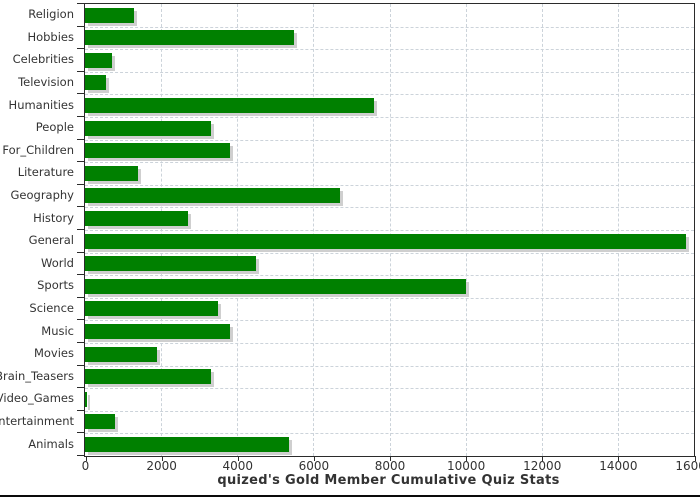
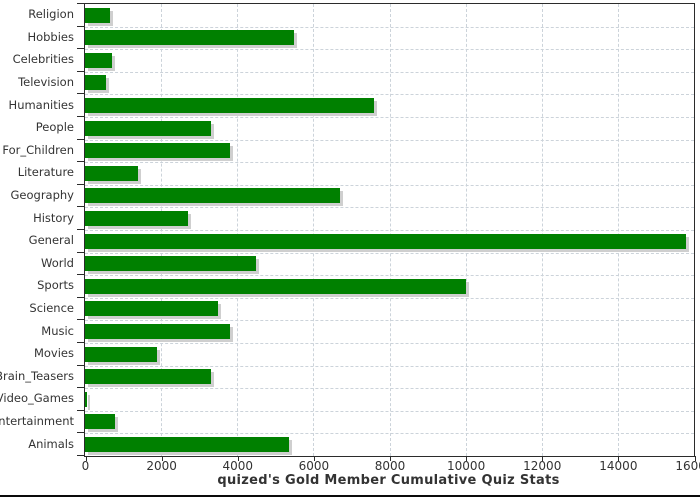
Religion: 1300 -> 600
